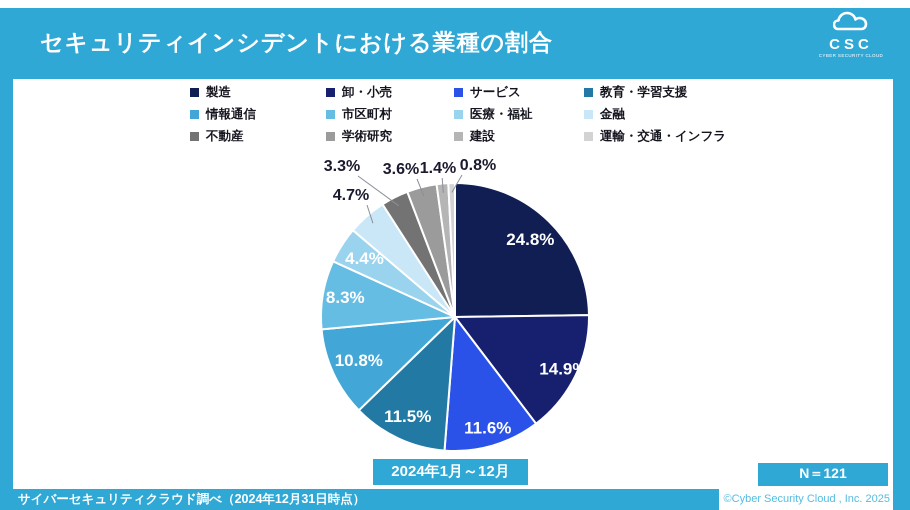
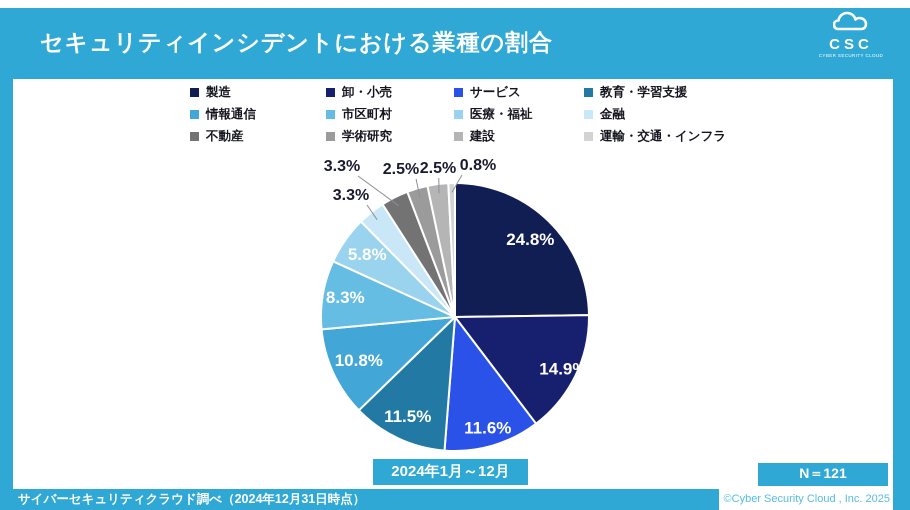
医療・福祉: 4.4% -> 5.8%
金融: 4.7% -> 3.3%
学術研究: 3.6% -> 2.5%
建設: 1.4% -> 2.5%
